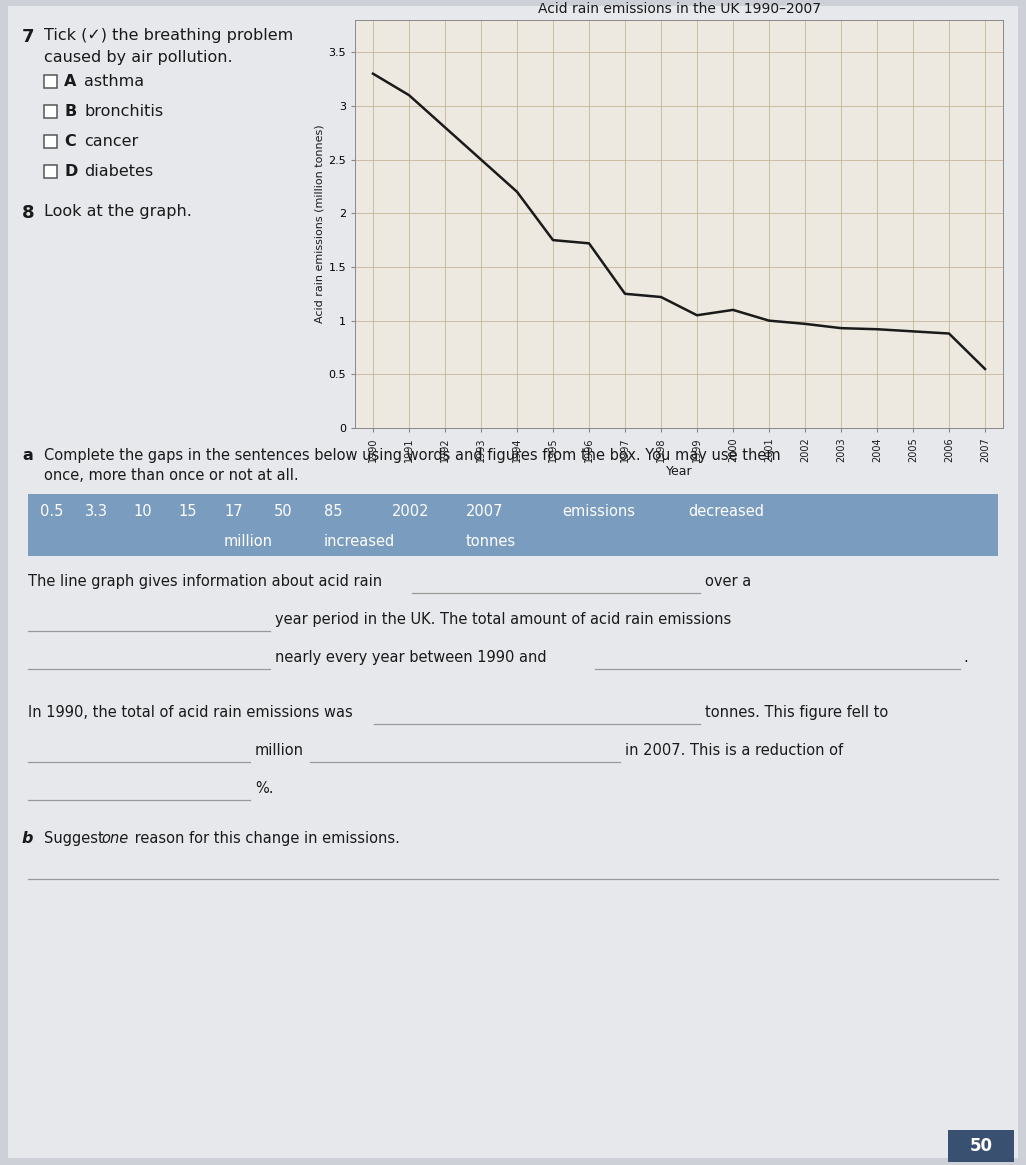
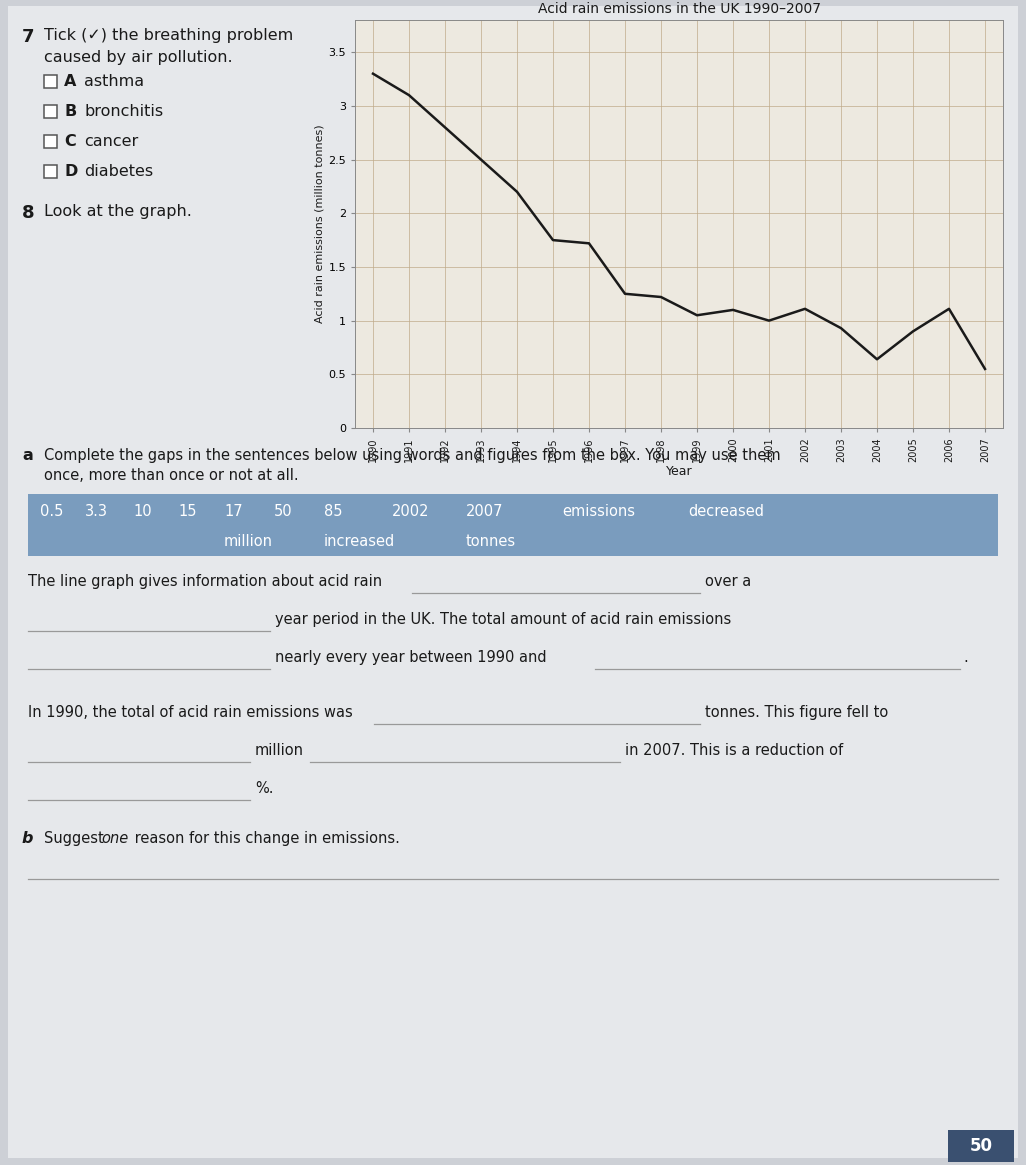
2002: 0.97 -> 1.11
2004: 0.92 -> 0.64
2006: 0.88 -> 1.11
